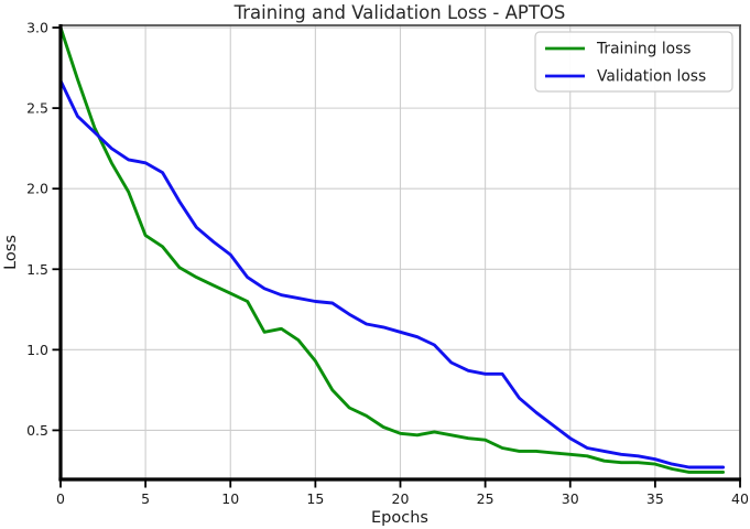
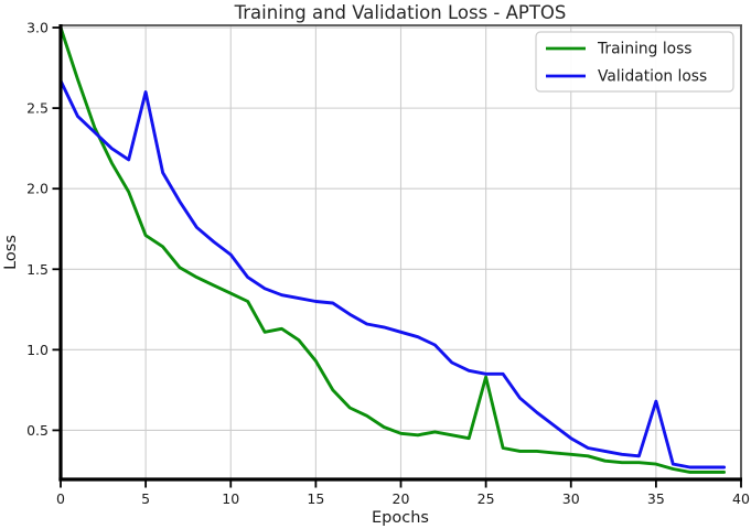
Validation loss/5: 2.16 -> 2.60
Training loss/25: 0.44 -> 0.83
Validation loss/35: 0.32 -> 0.68
